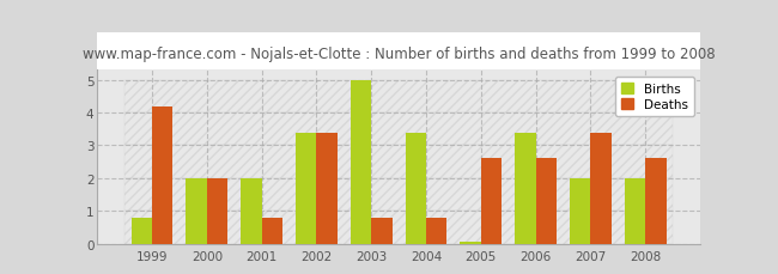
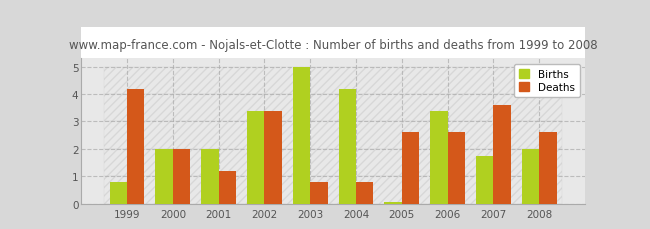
Deaths/2001: 0.8 -> 1.2
Births/2004: 3.40 -> 4.20
Births/2007: 2.00 -> 1.75
Deaths/2007: 3.4 -> 3.6
